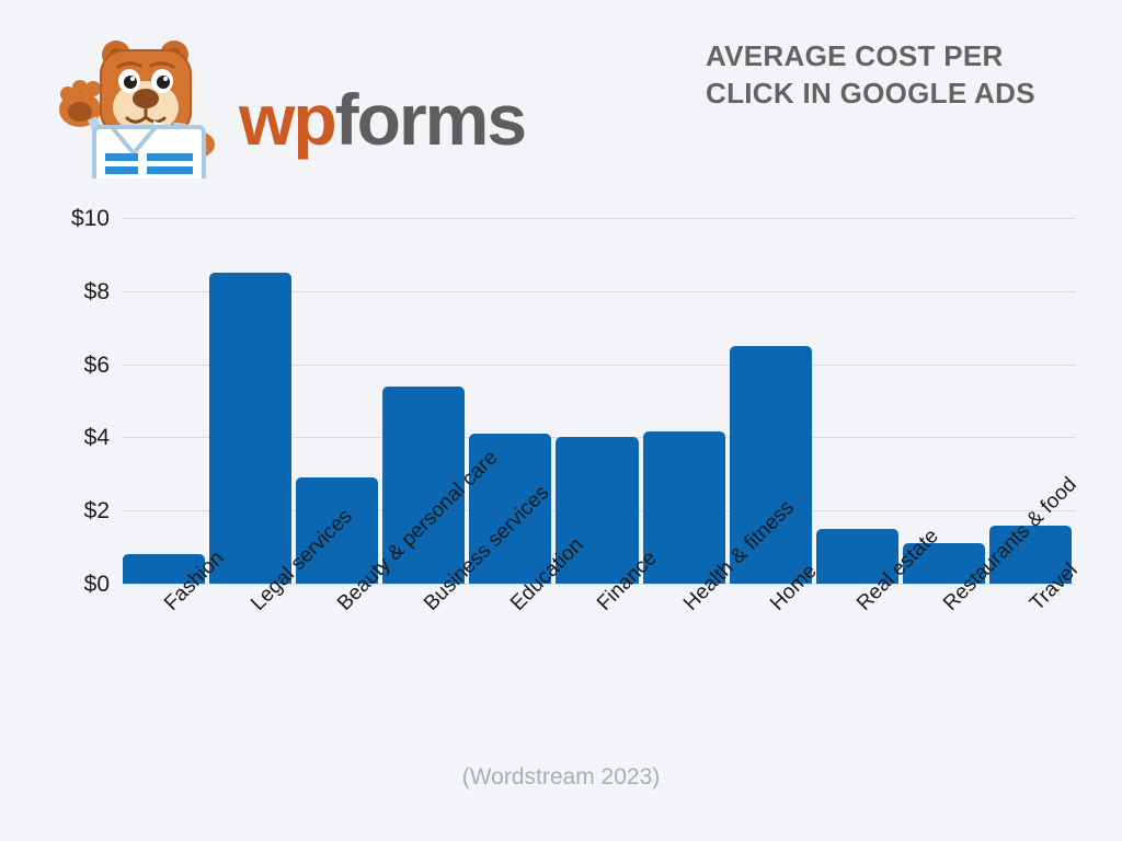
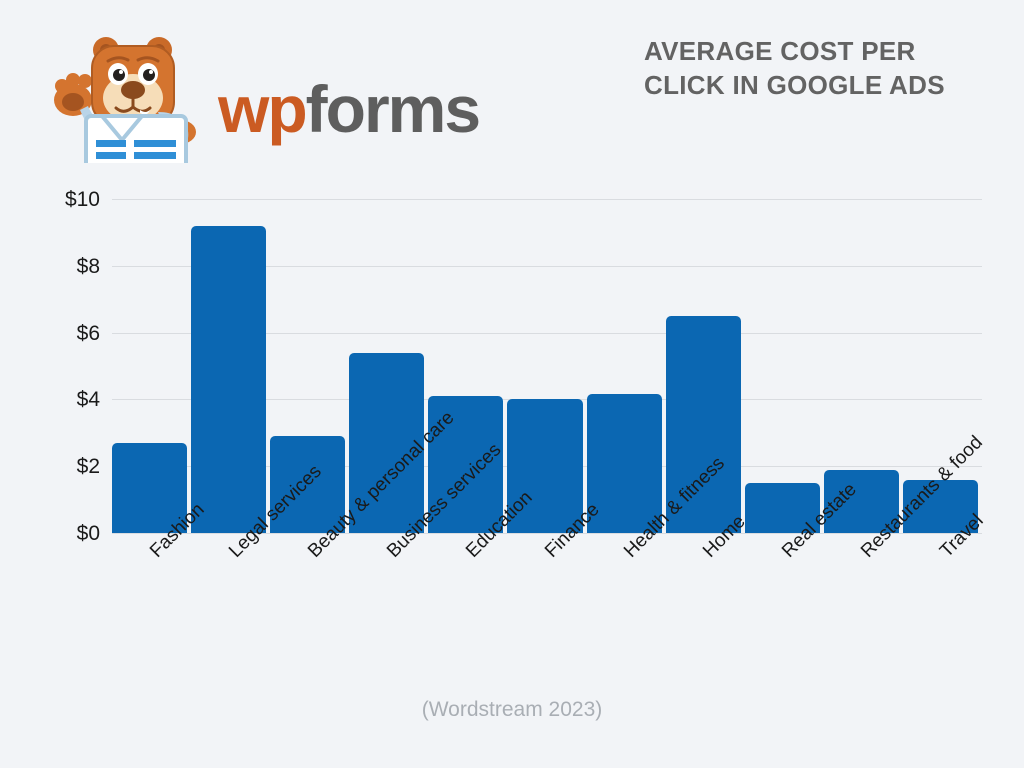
Fashion: $0.8 -> $2.7
Legal services: $8.5 -> $9.2
Restaurants & food: $1.1 -> $1.9
